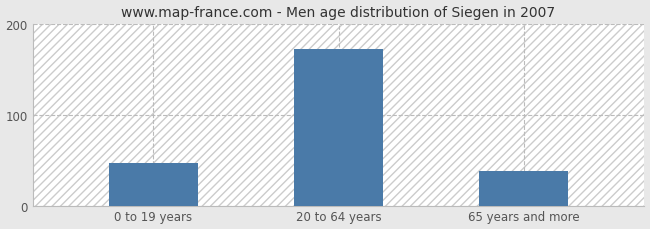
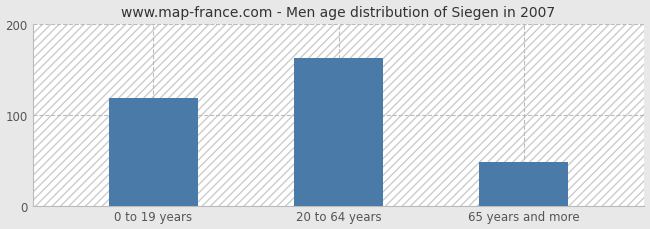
0 to 19 years: 47 -> 118
20 to 64 years: 172 -> 162
65 years and more: 38 -> 48
